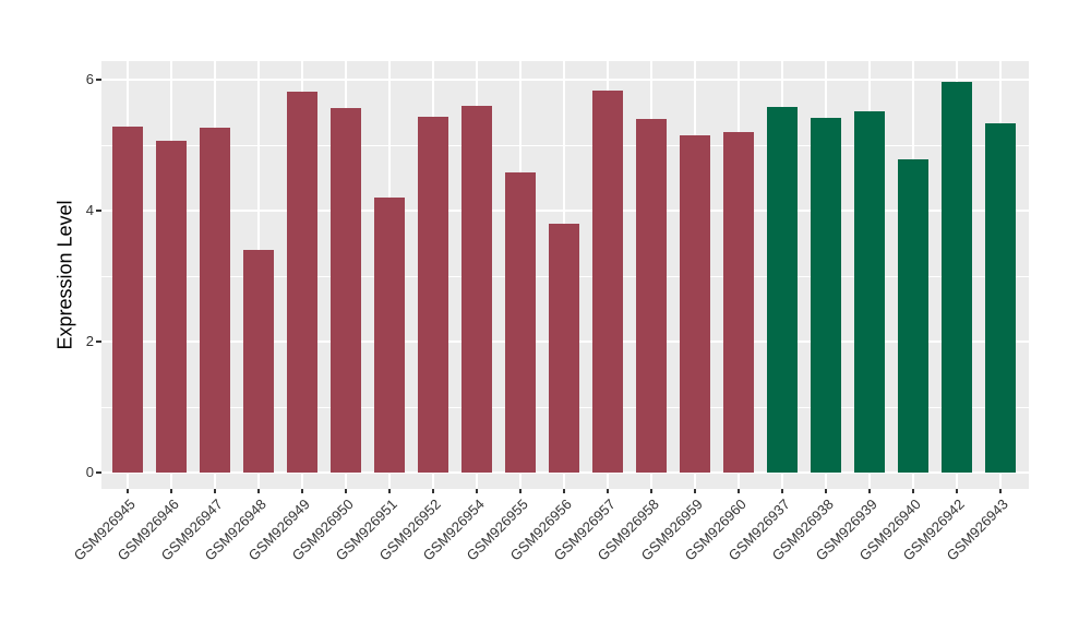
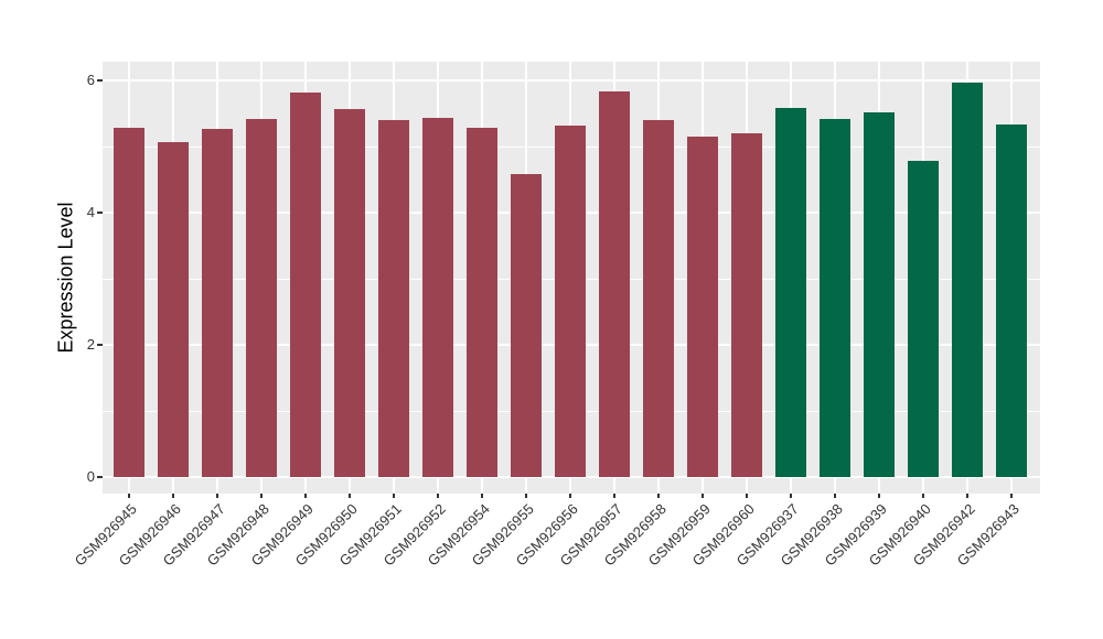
GSM926948: 3.4 -> 5.4
GSM926951: 4.2 -> 5.4
GSM926954: 5.6 -> 5.3
GSM926956: 3.8 -> 5.3
